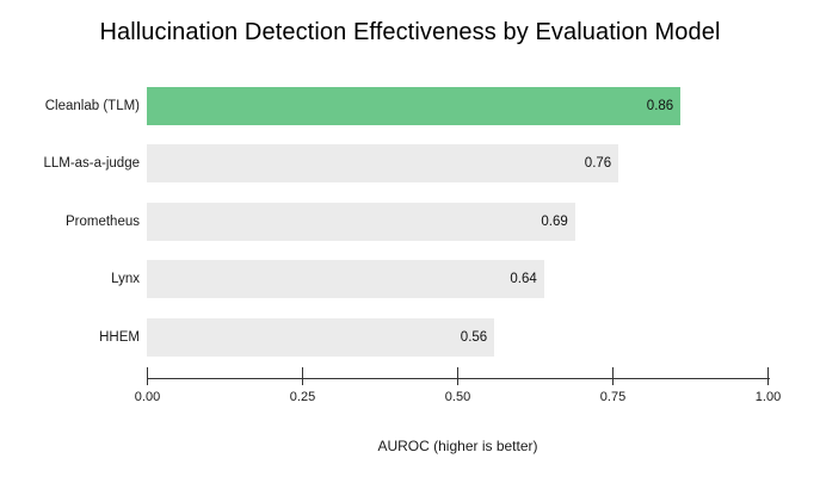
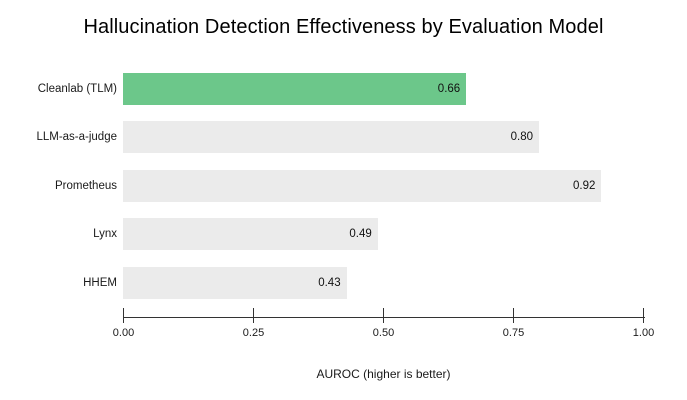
Cleanlab (TLM): 0.86 -> 0.66
LLM-as-a-judge: 0.76 -> 0.80
Prometheus: 0.69 -> 0.92
Lynx: 0.64 -> 0.49
HHEM: 0.56 -> 0.43
